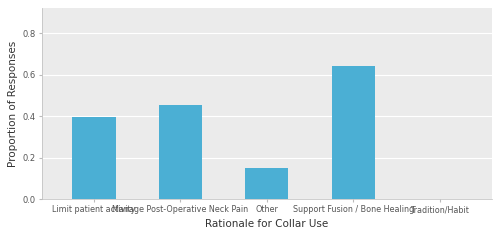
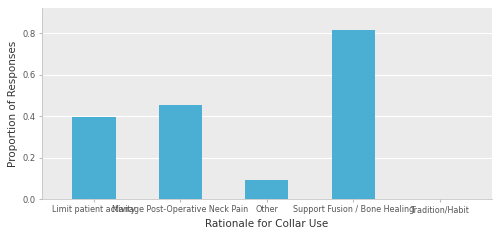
Other: 0.150 -> 0.091
Support Fusion / Bone Healing: 0.640 -> 0.818
